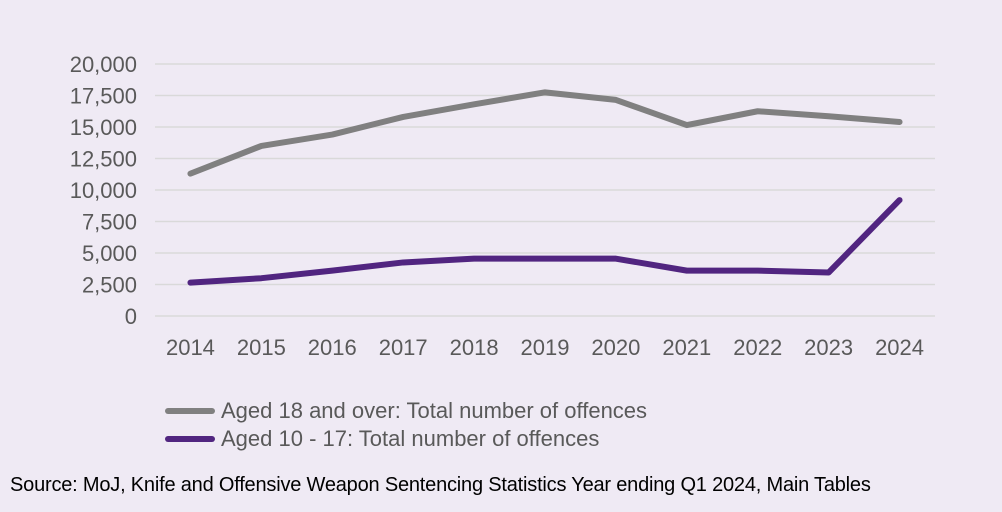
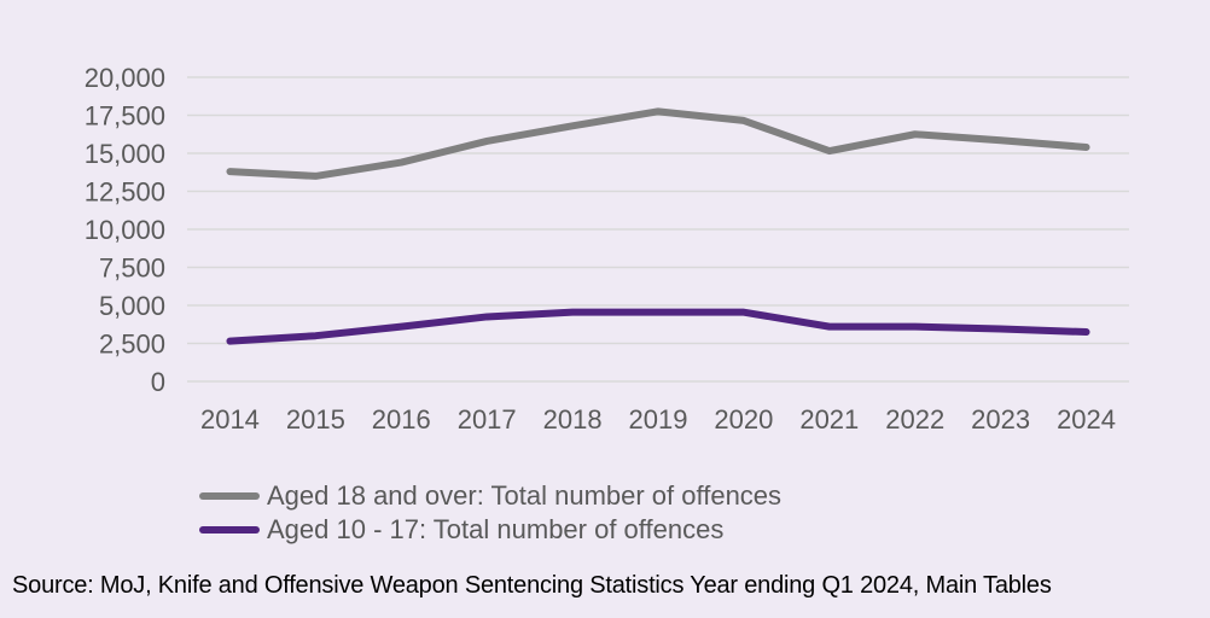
Aged 18 and over: Total number of offences/2014: 11300 -> 13800
Aged 10 - 17: Total number of offences/2024: 9200 -> 3200
